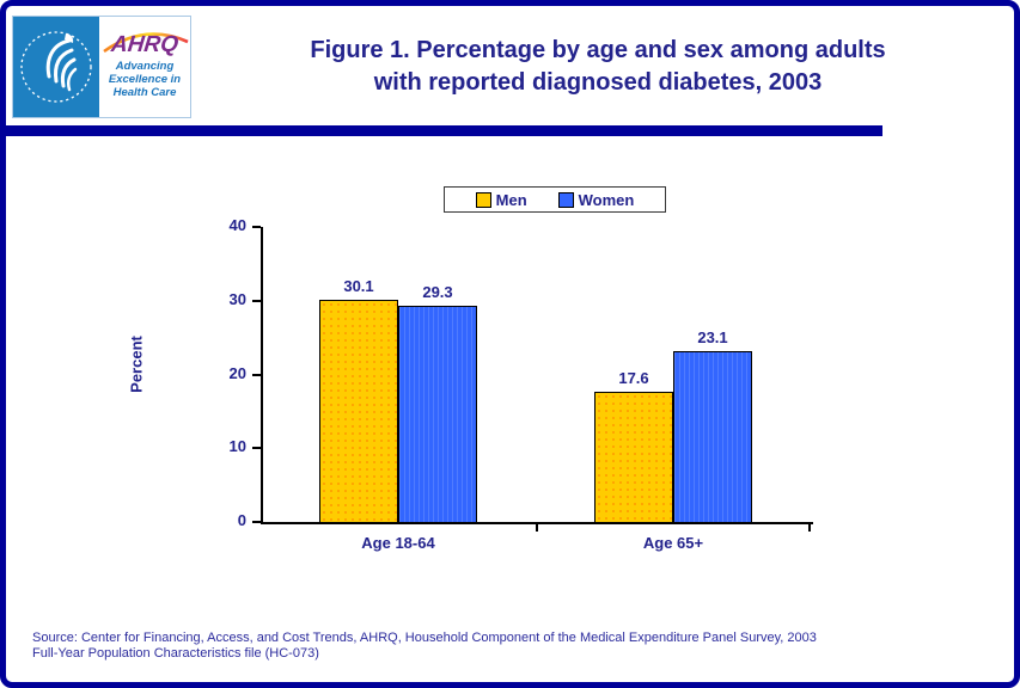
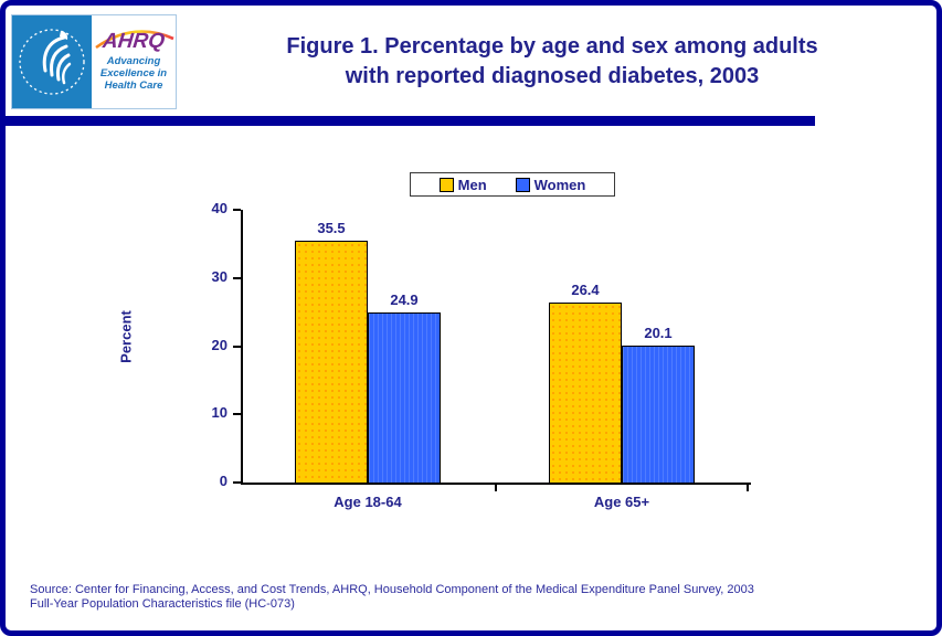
Men/Age 18-64: 30.1 -> 35.5
Women/Age 18-64: 29.3 -> 24.9
Men/Age 65+: 17.6 -> 26.4
Women/Age 65+: 23.1 -> 20.1
